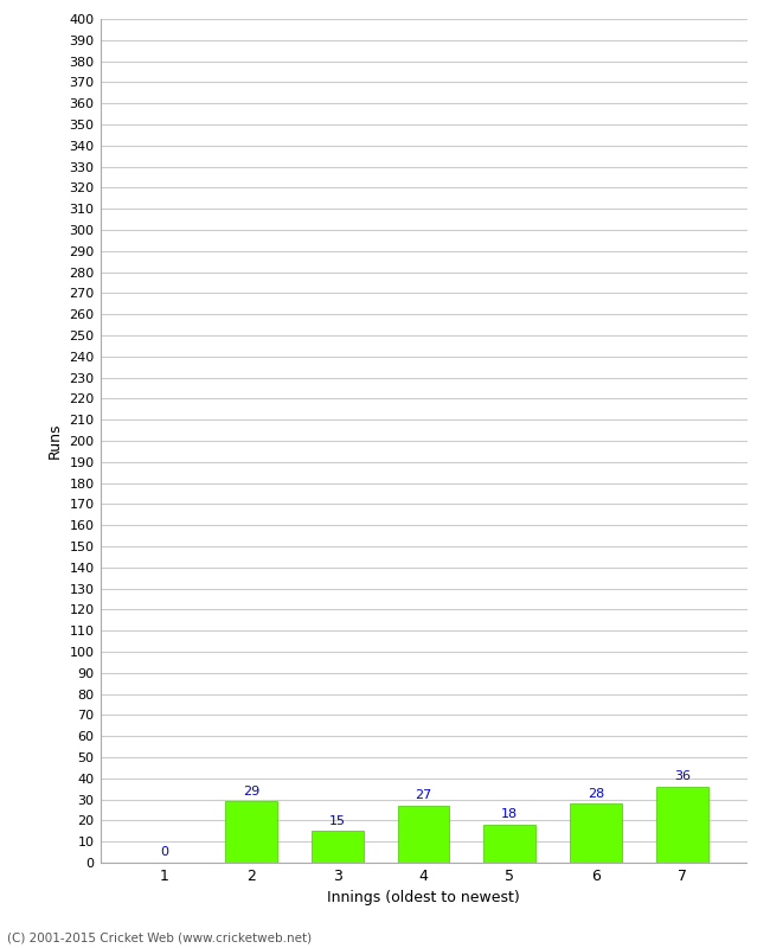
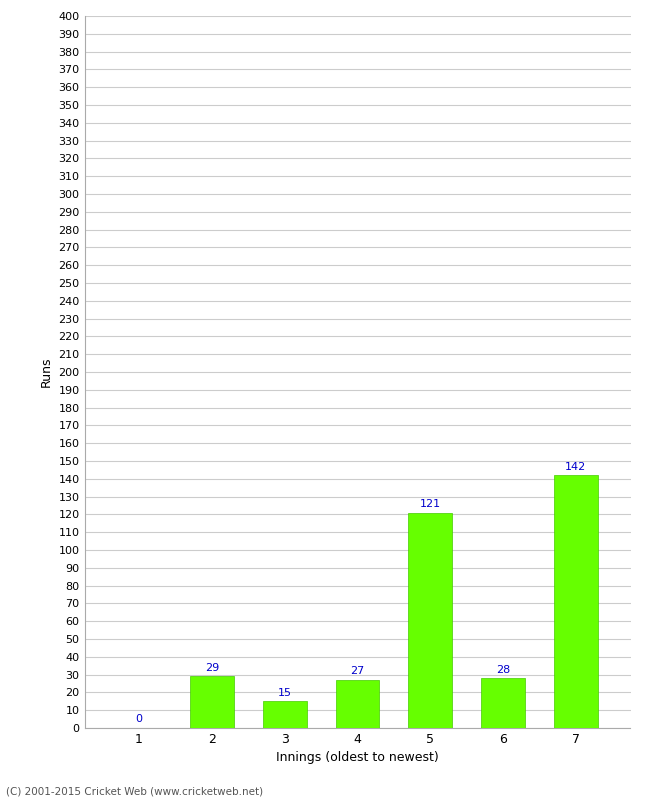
5: 18 -> 121
7: 36 -> 142
